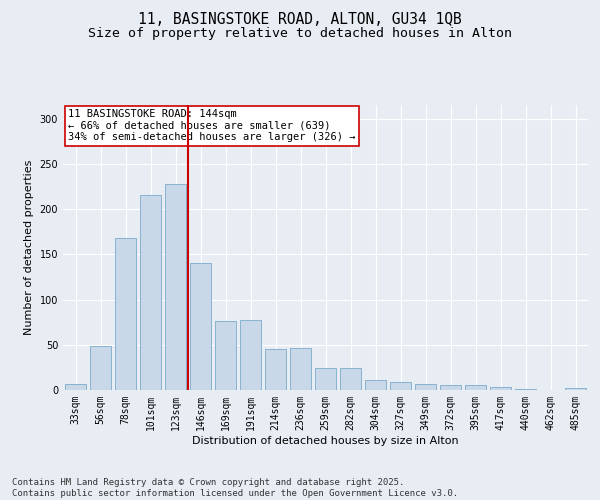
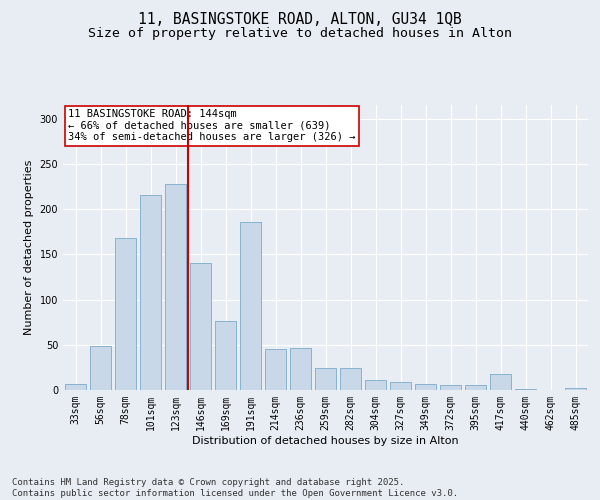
191sqm: 77 -> 186
417sqm: 3 -> 18
